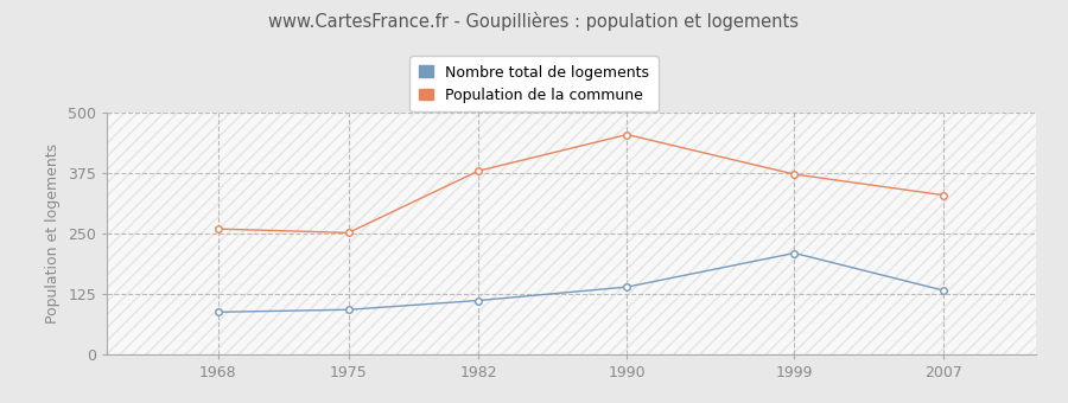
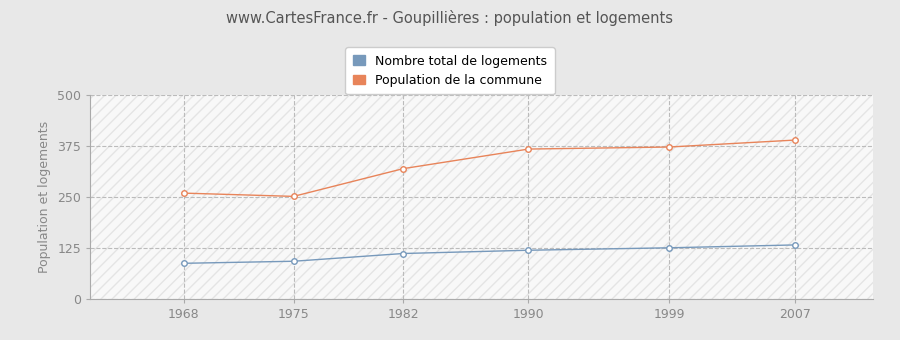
Population de la commune/1982: 380 -> 320
Nombre total de logements/1990: 140 -> 120
Population de la commune/1990: 455 -> 368
Nombre total de logements/1999: 210 -> 126
Population de la commune/2007: 330 -> 390
